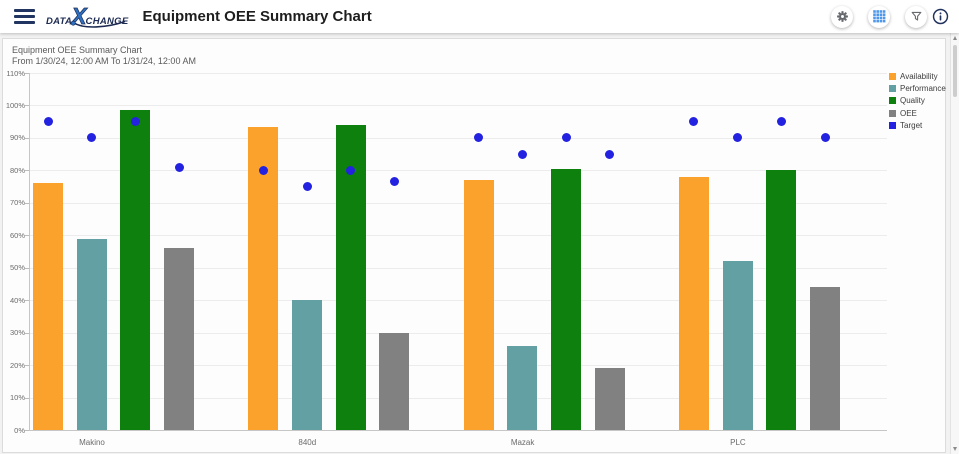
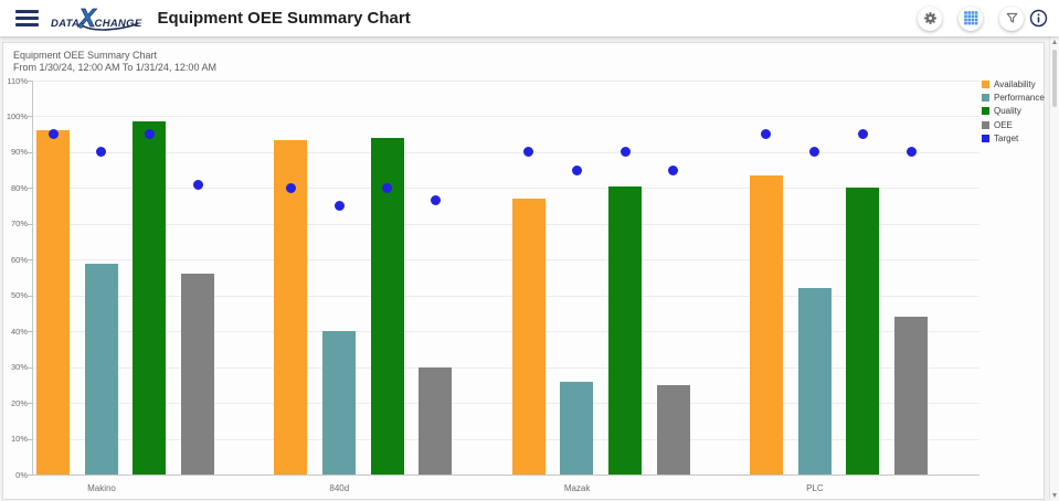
Availability/Makino: 76% -> 96%
OEE/Mazak: 19% -> 25%
Availability/PLC: 78% -> 84%
